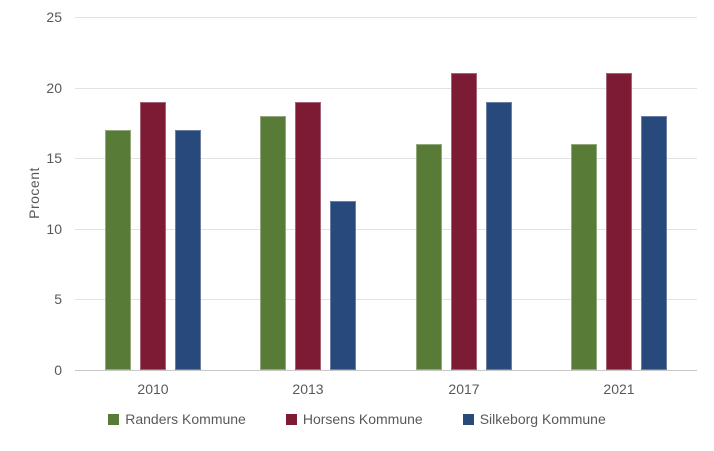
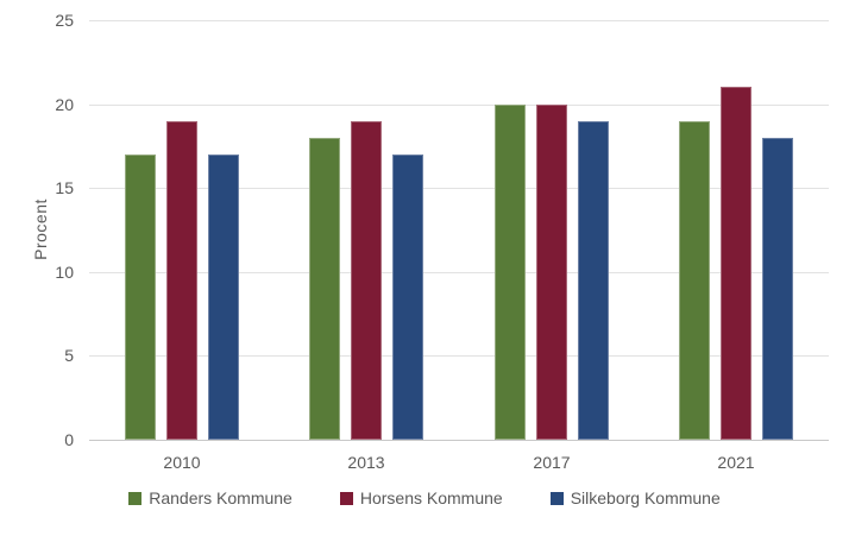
Silkeborg Kommune/2013: 12 -> 17
Randers Kommune/2017: 16 -> 20
Horsens Kommune/2017: 21 -> 20
Randers Kommune/2021: 16 -> 19
